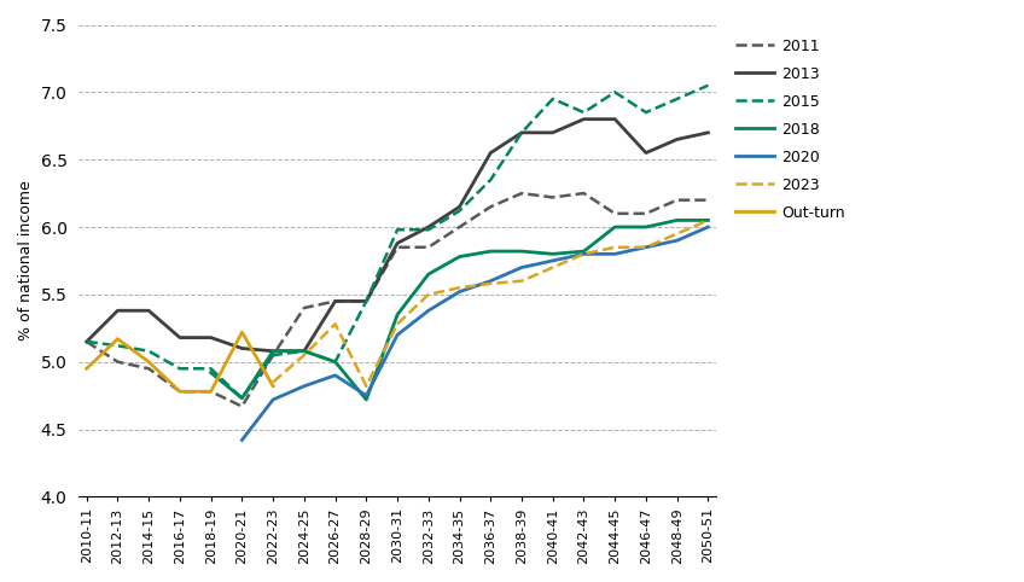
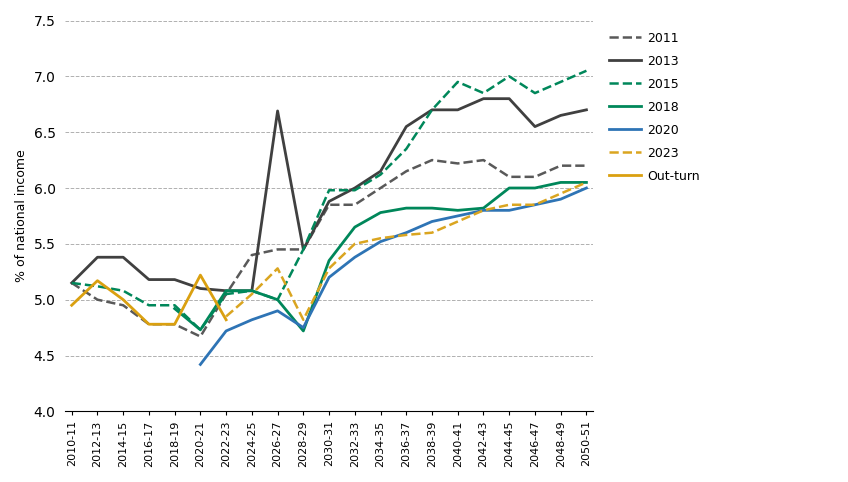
2013/2026-27: 5.45 -> 6.69
